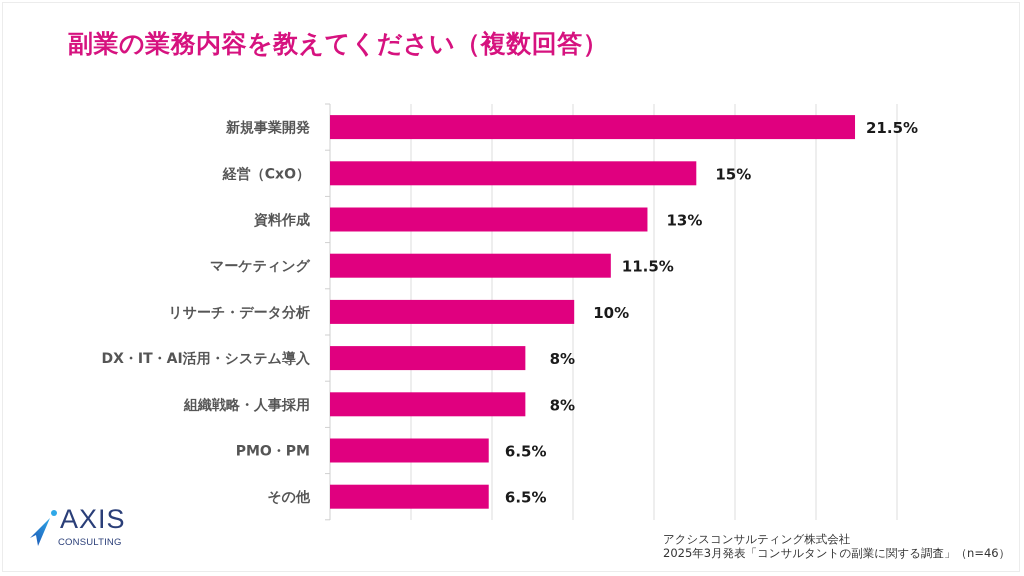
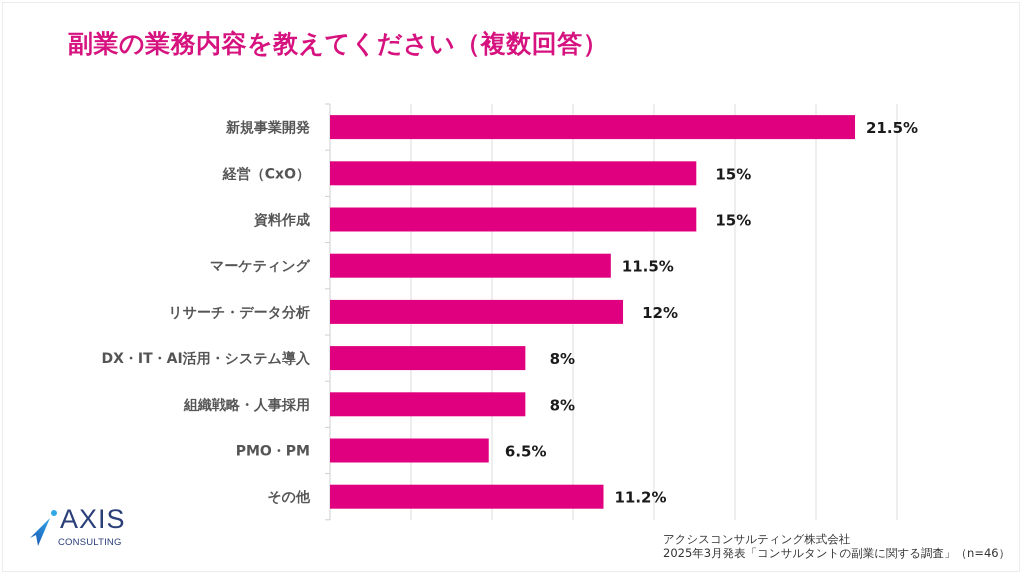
資料作成: 13% -> 15%
リサーチ・データ分析: 10% -> 12%
その他: 6.5% -> 11.2%
